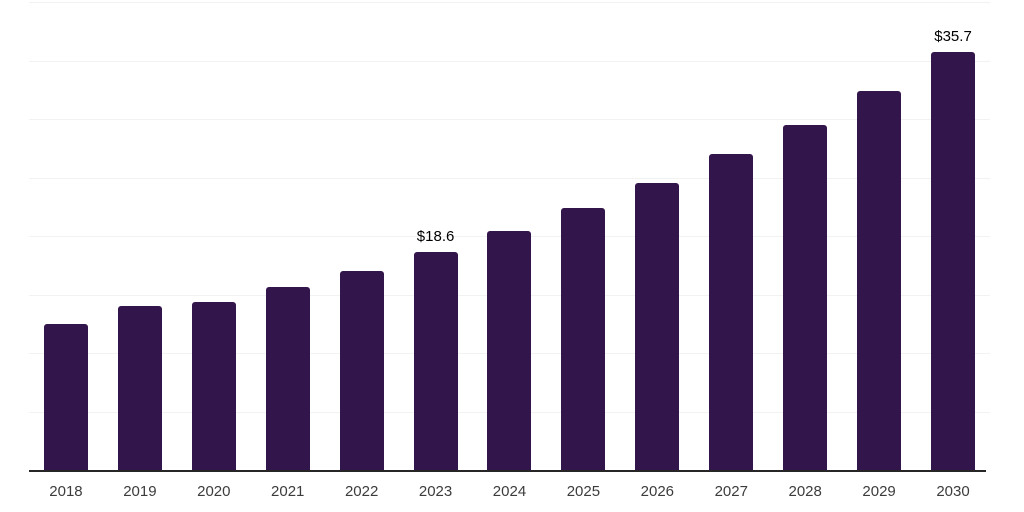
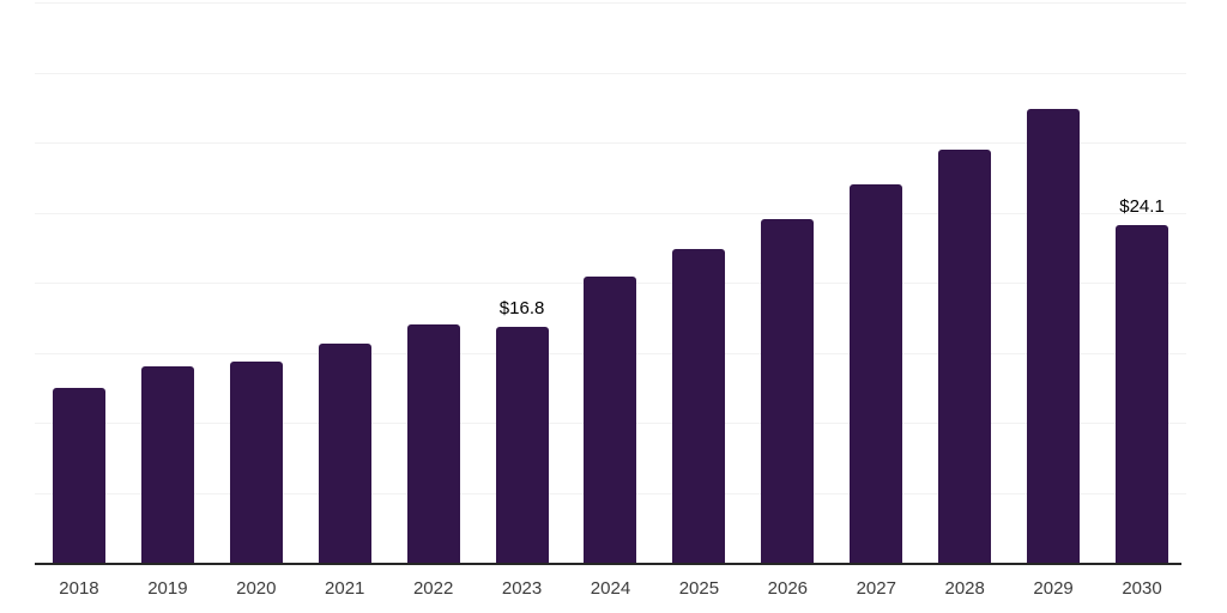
2023: $18.6 -> $16.8
2030: $35.7 -> $24.1
